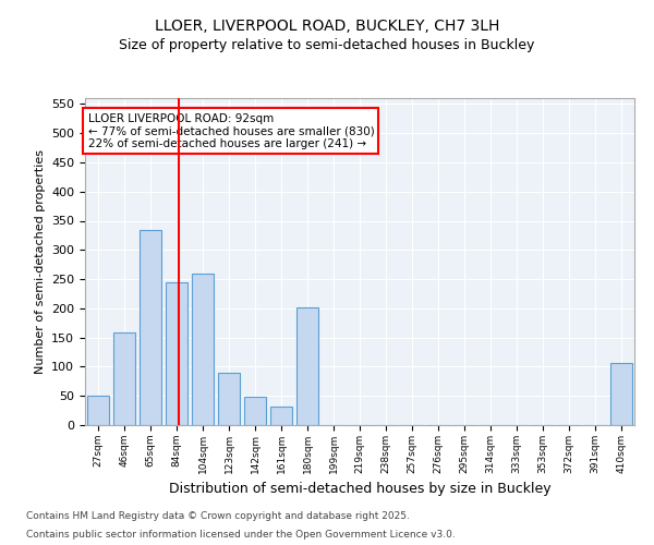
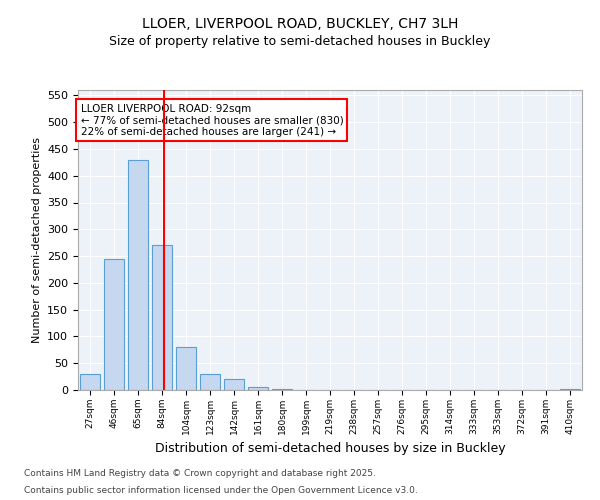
27sqm: 50 -> 30
46sqm: 158 -> 245
65sqm: 334 -> 430
84sqm: 244 -> 270
104sqm: 260 -> 80
123sqm: 90 -> 30
142sqm: 48 -> 20
161sqm: 32 -> 5
180sqm: 202 -> 1
410sqm: 106 -> 1
